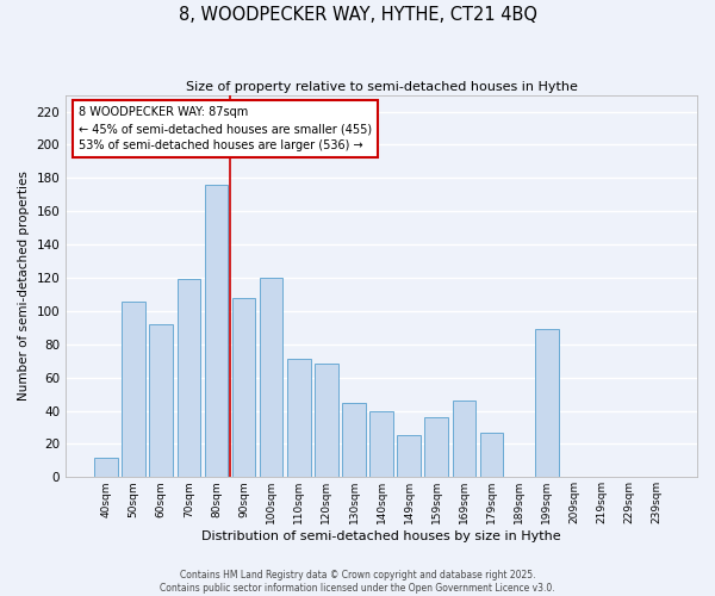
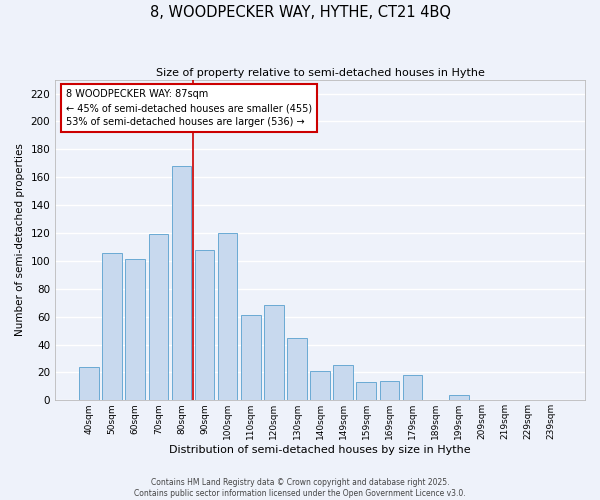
40sqm: 12 -> 24
60sqm: 92 -> 101
80sqm: 176 -> 168
110sqm: 71 -> 61
140sqm: 40 -> 21
159sqm: 36 -> 13
169sqm: 46 -> 14
179sqm: 27 -> 18
199sqm: 89 -> 4
